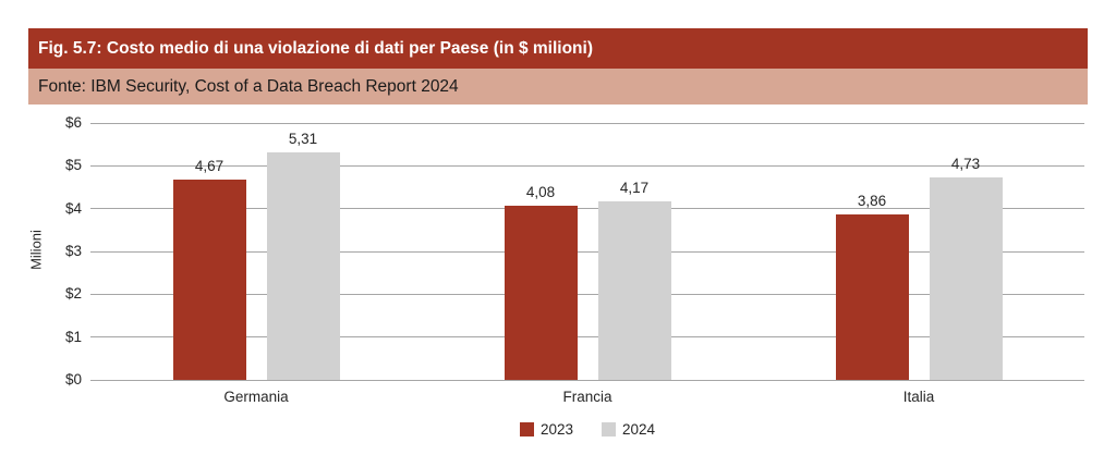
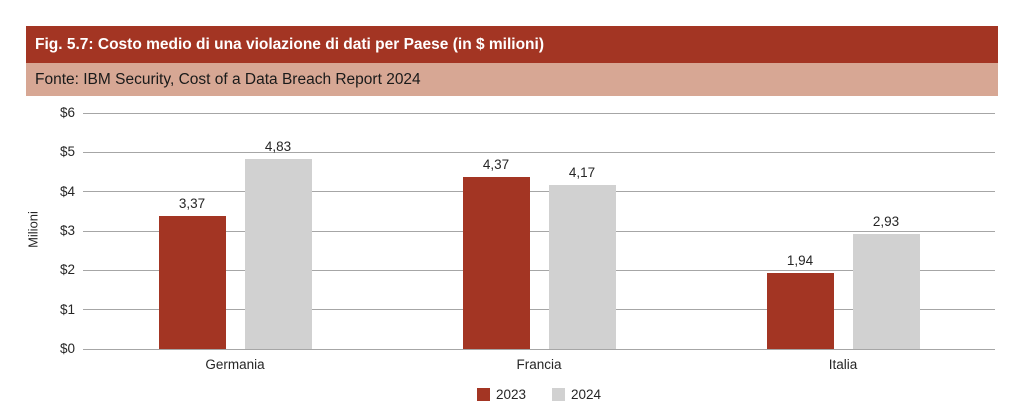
2023/Germania: 4,67 -> 3,37
2024/Germania: 5,31 -> 4,83
2023/Francia: 4,08 -> 4,37
2023/Italia: 3,86 -> 1,94
2024/Italia: 4,73 -> 2,93
